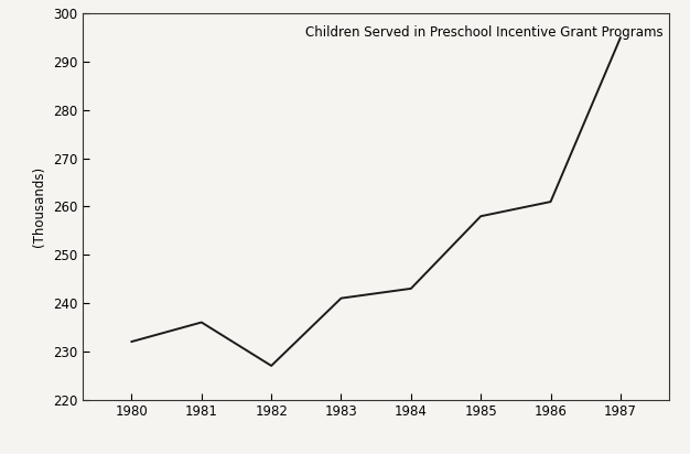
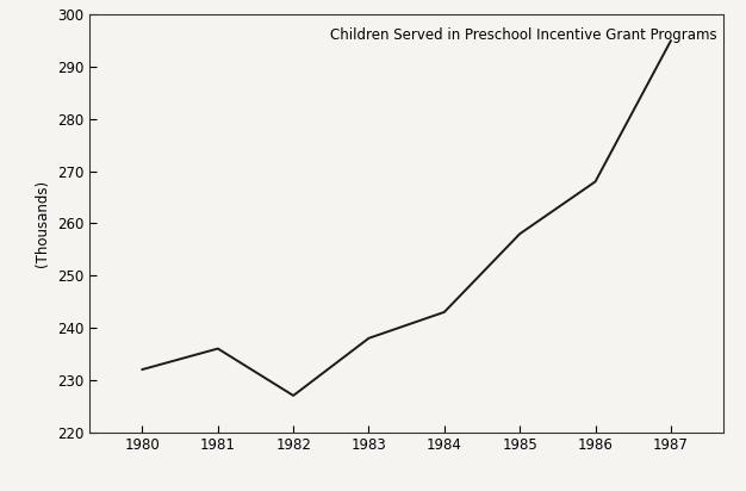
1983: 241 -> 238
1986: 261 -> 268
